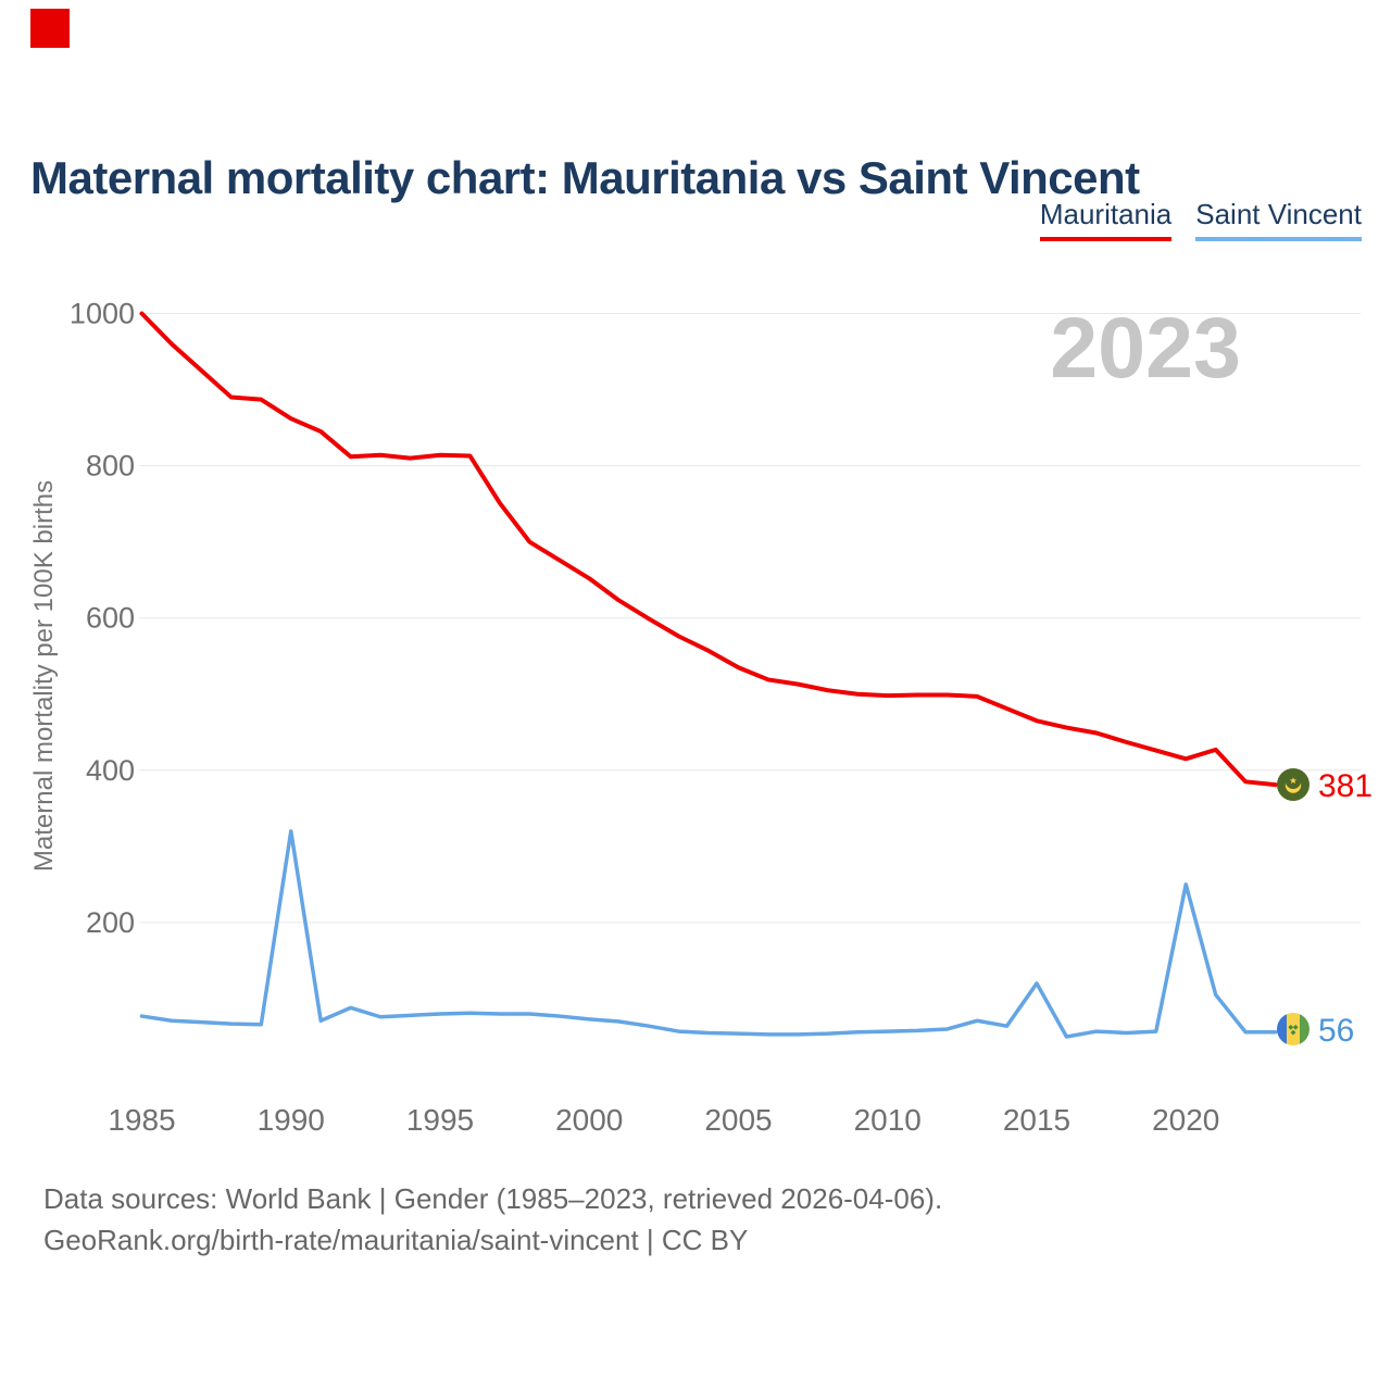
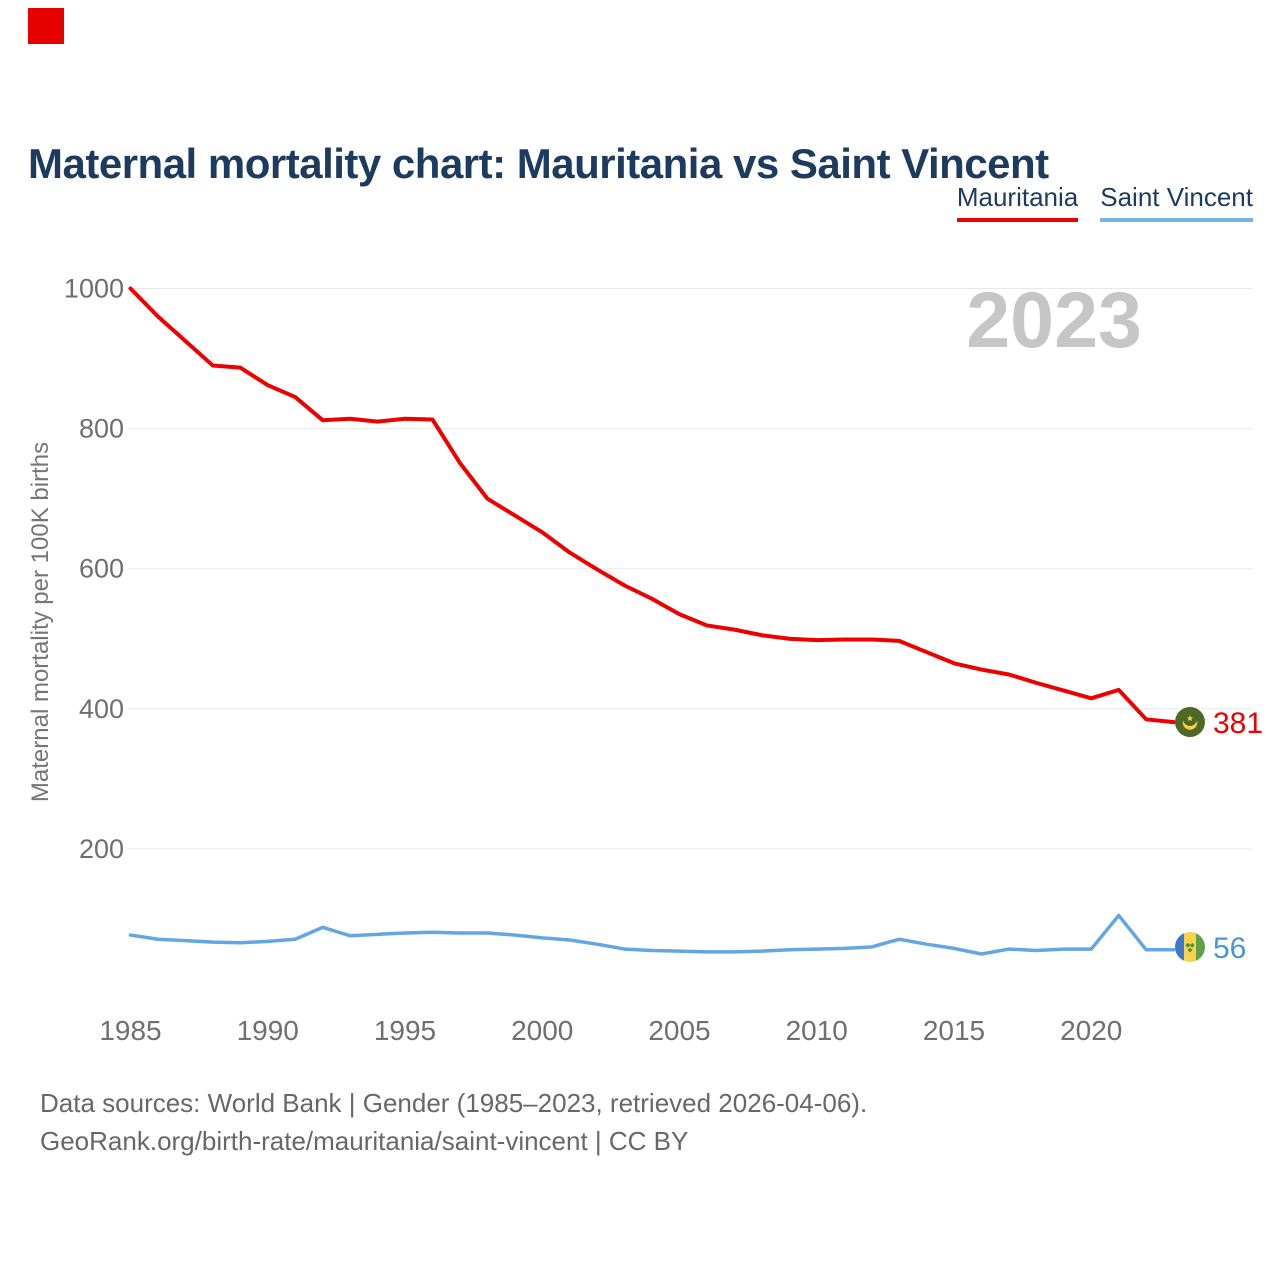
Saint Vincent/1990: 320 -> 70
Saint Vincent/2015: 120 -> 60
Saint Vincent/2020: 250 -> 60
